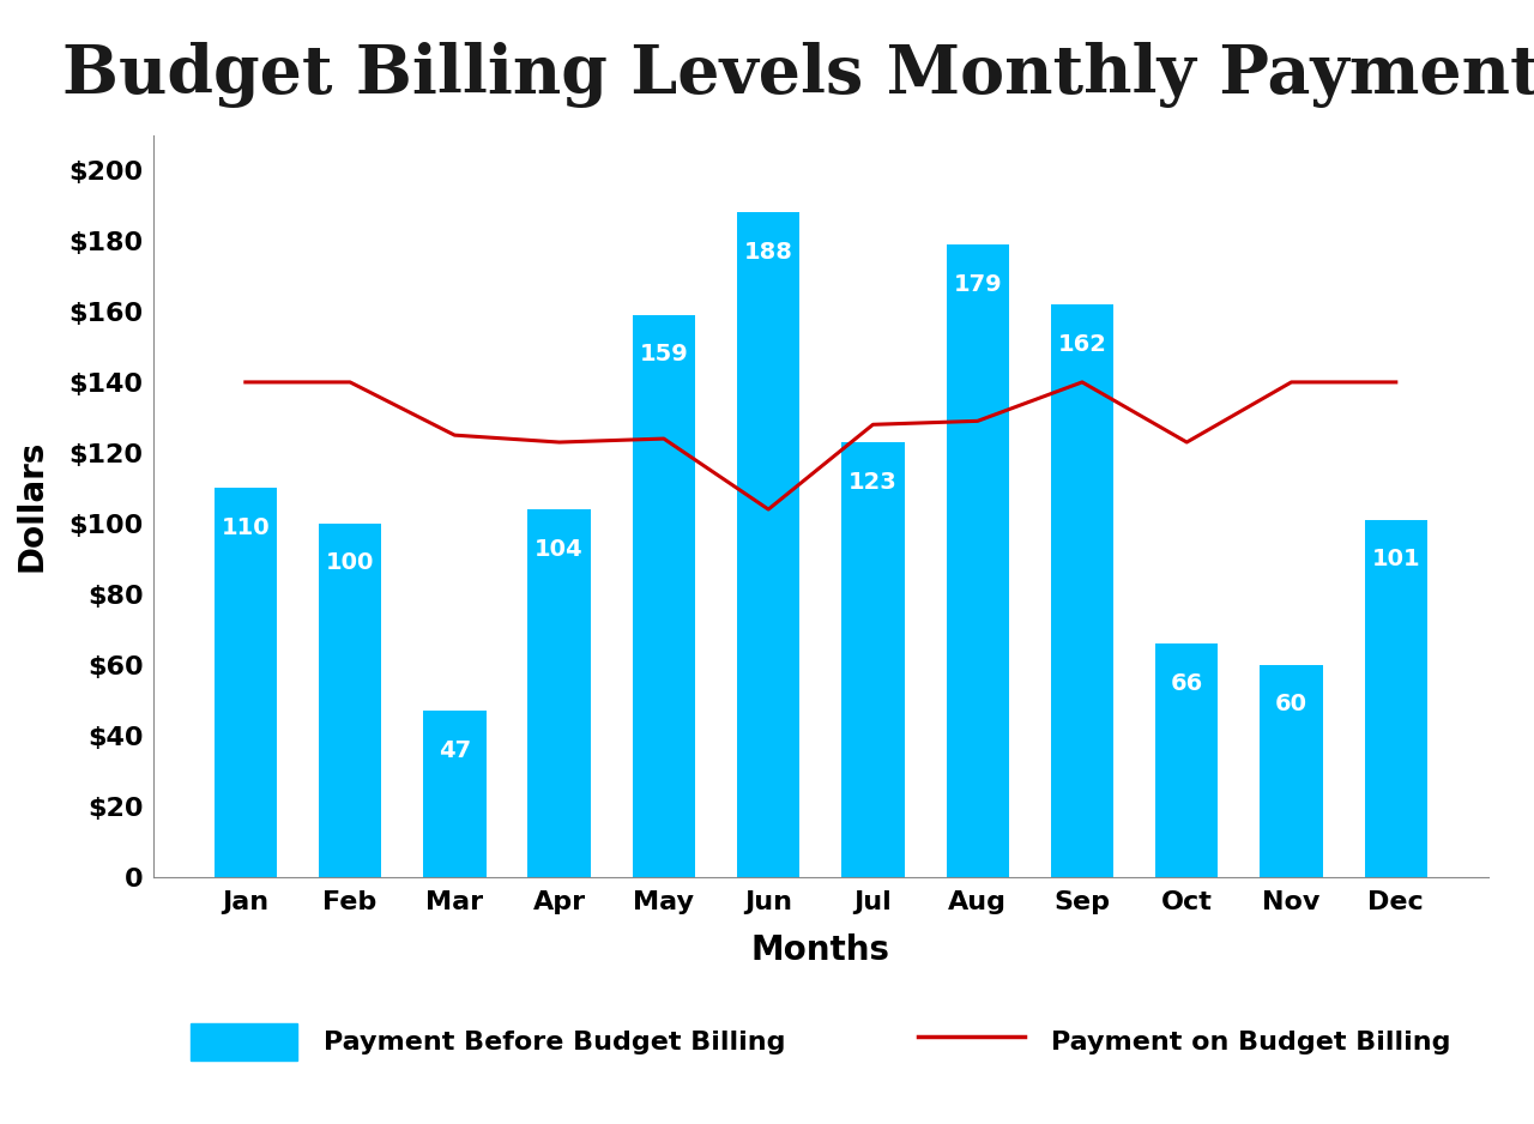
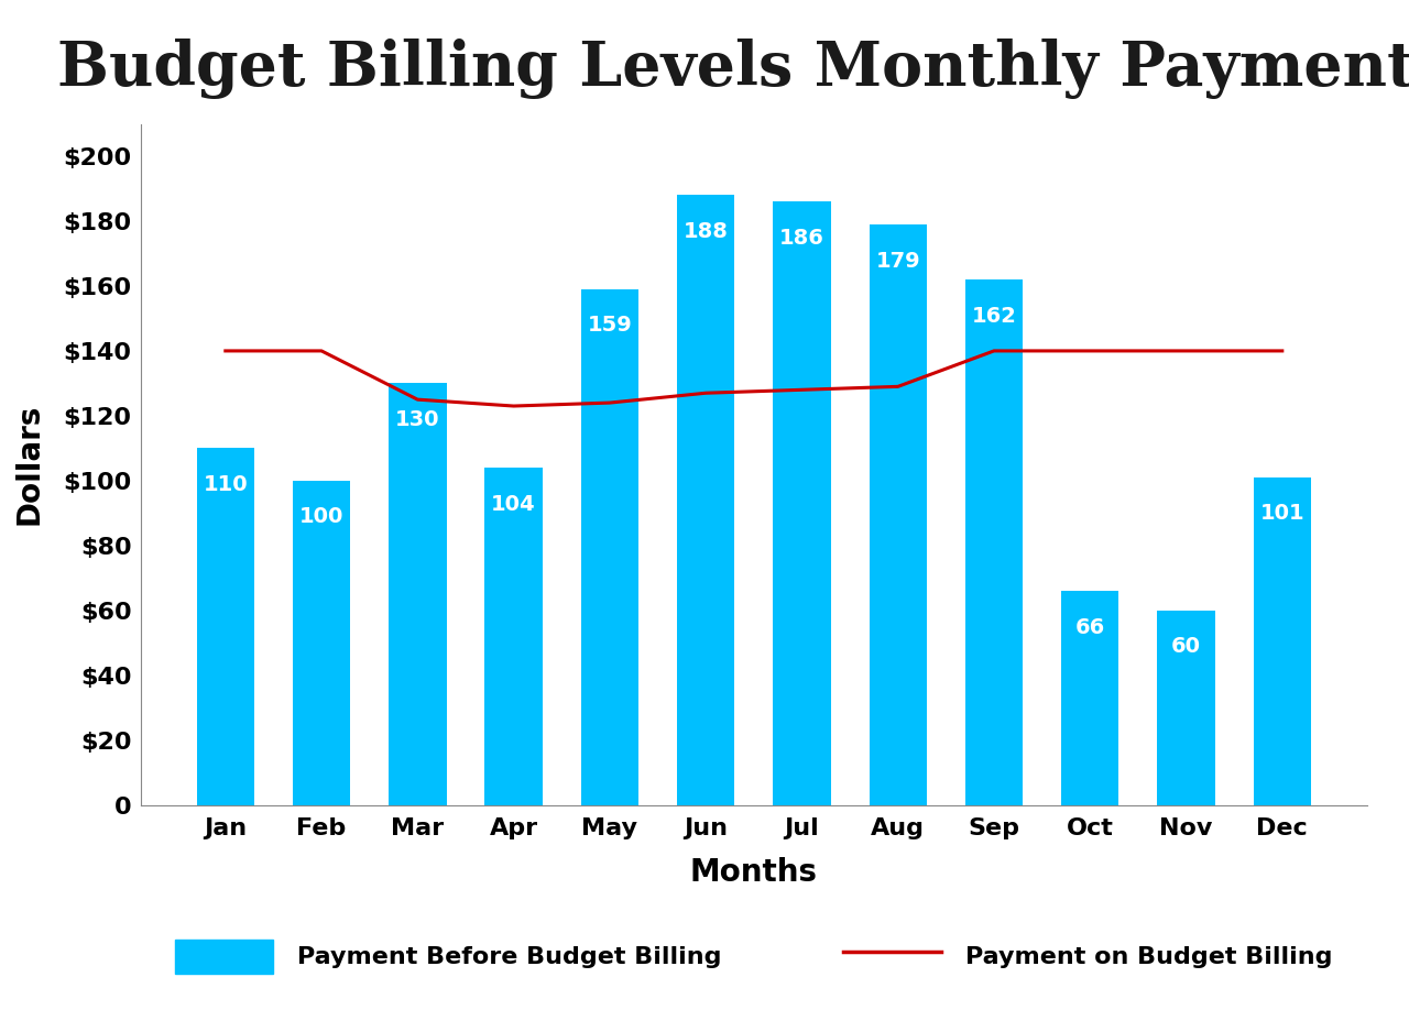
Payment Before Budget Billing/Mar: 47 -> 130
Payment on Budget Billing/Jun: $104 -> $127
Payment Before Budget Billing/Jul: 123 -> 186
Payment on Budget Billing/Oct: $123 -> $140
